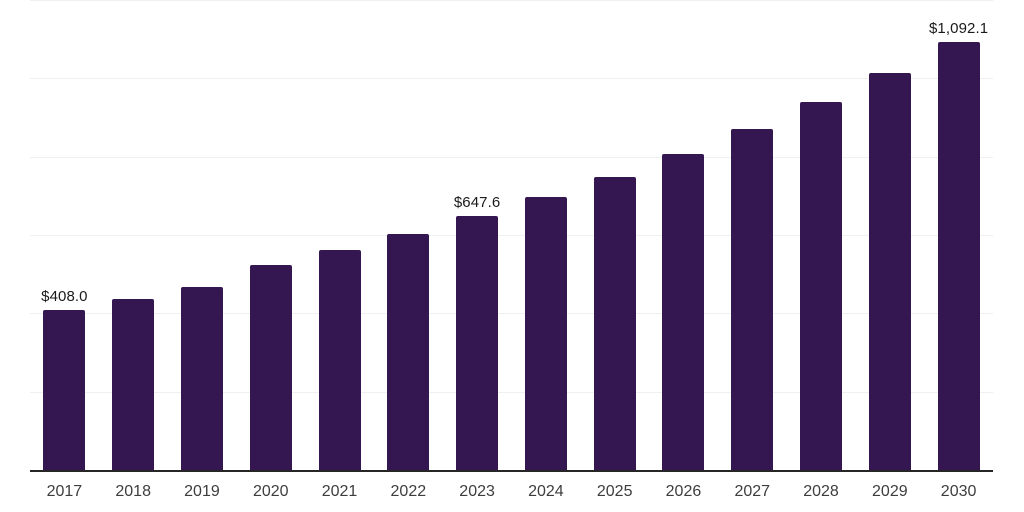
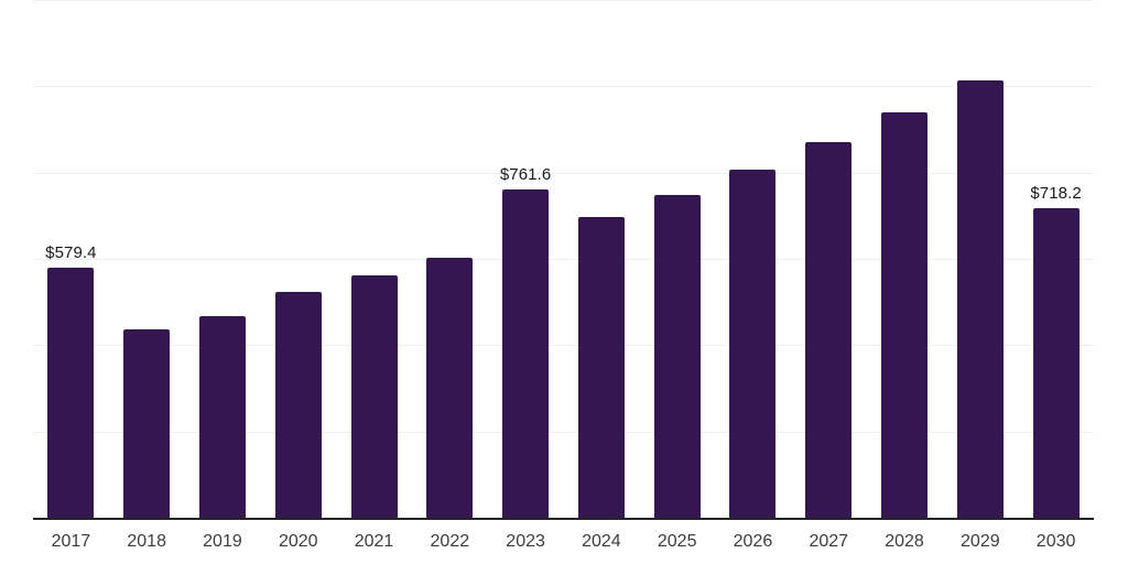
2017: $408.0 -> $579.4
2023: $647.6 -> $761.6
2030: $1,092.1 -> $718.2
